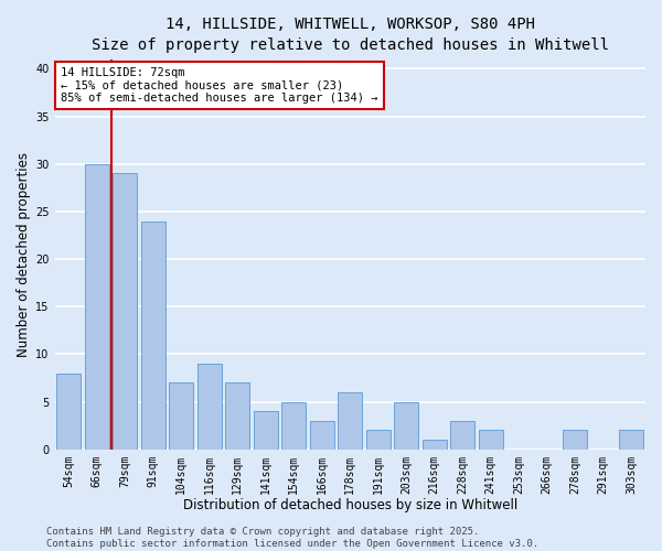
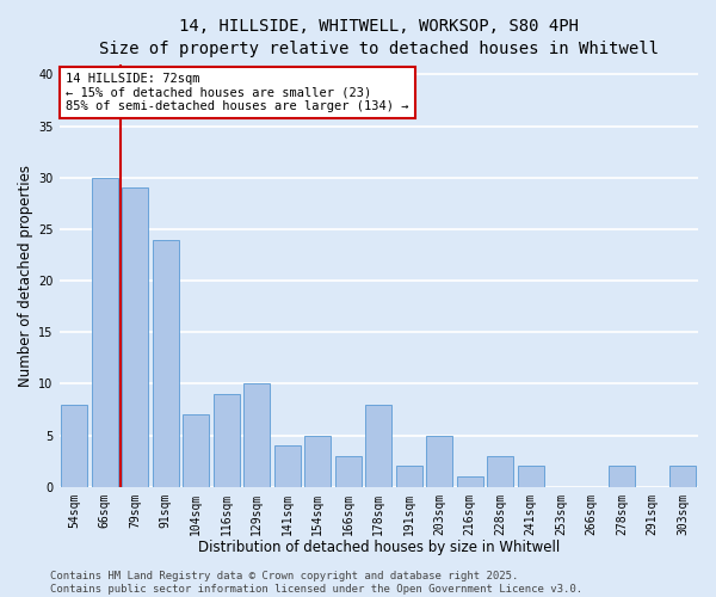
129sqm: 7 -> 10
178sqm: 6 -> 8
